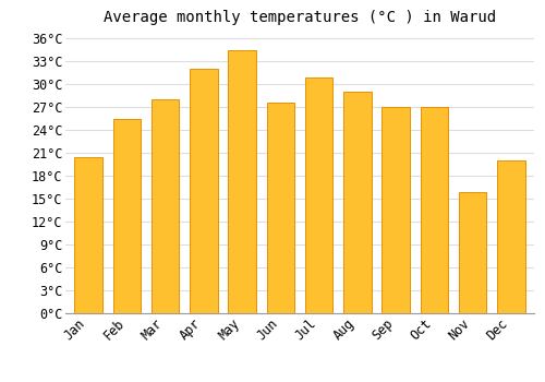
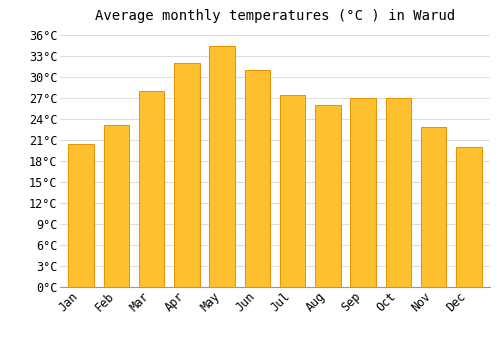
Feb: 25.4°C -> 23.2°C
Jun: 27.6°C -> 31.0°C
Jul: 30.8°C -> 27.5°C
Aug: 29.0°C -> 26.0°C
Nov: 15.8°C -> 22.8°C
